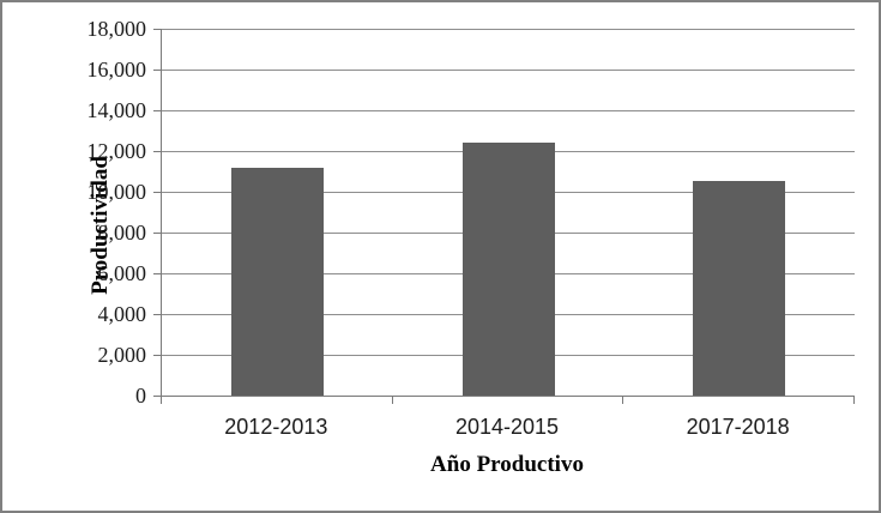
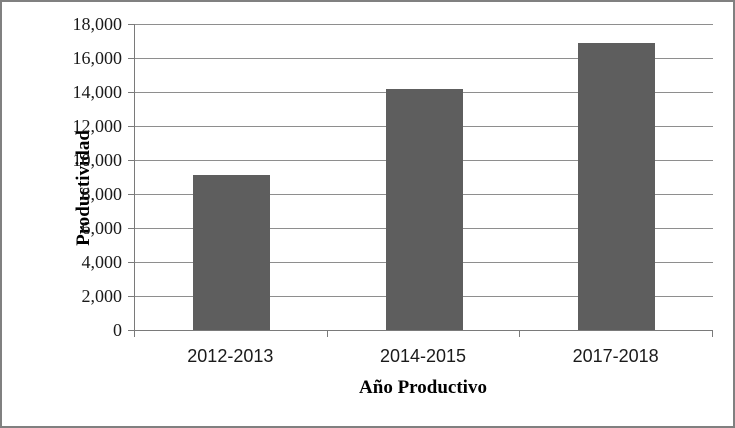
2012-2013: 11200 -> 9100
2014-2015: 12400 -> 14200
2017-2018: 10500 -> 16900
